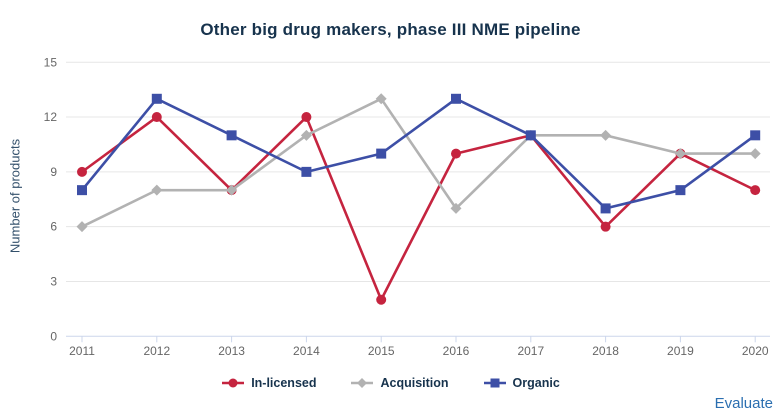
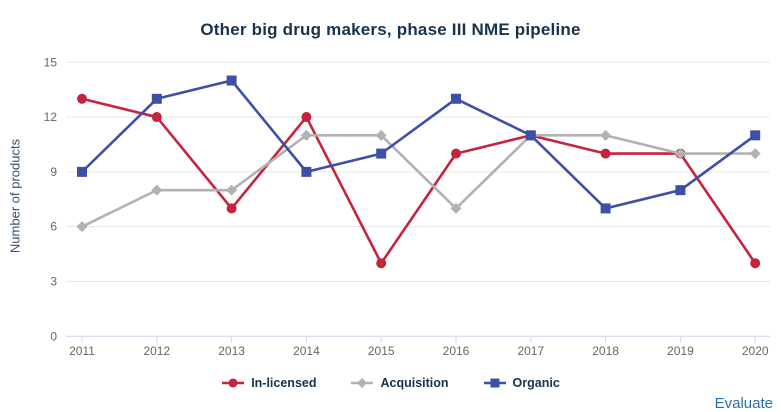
In-licensed/2011: 9 -> 13
Organic/2011: 8 -> 9
In-licensed/2013: 8 -> 7
Organic/2013: 11 -> 14
In-licensed/2015: 2 -> 4
Acquisition/2015: 13 -> 11
In-licensed/2018: 6 -> 10
In-licensed/2020: 8 -> 4
